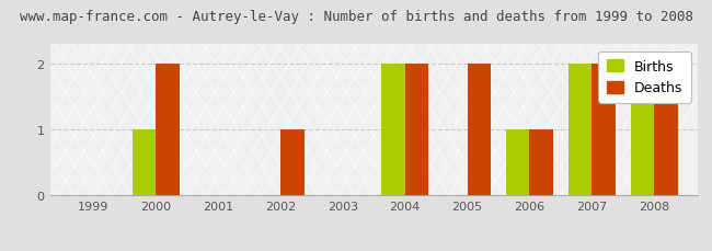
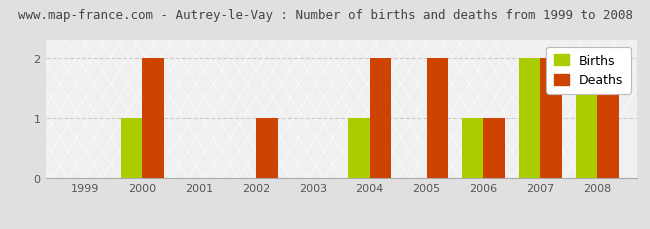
Births/2004: 2 -> 1
